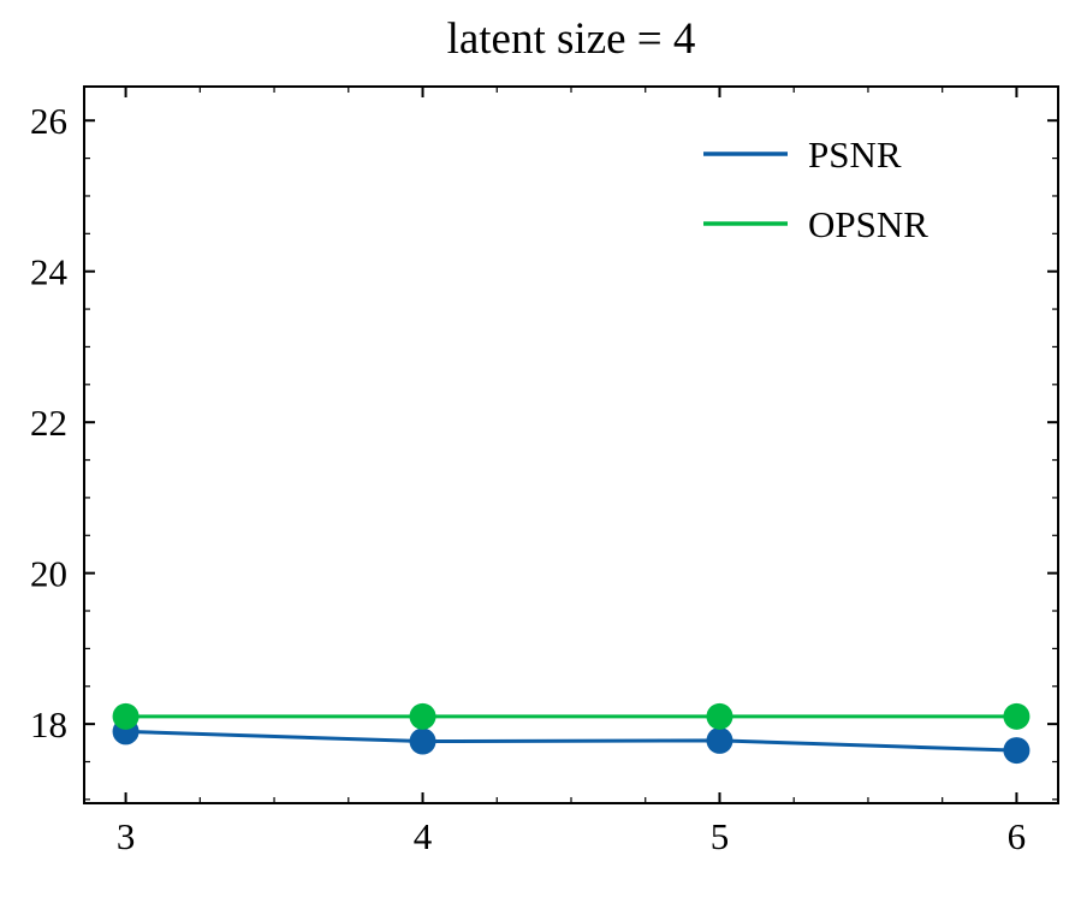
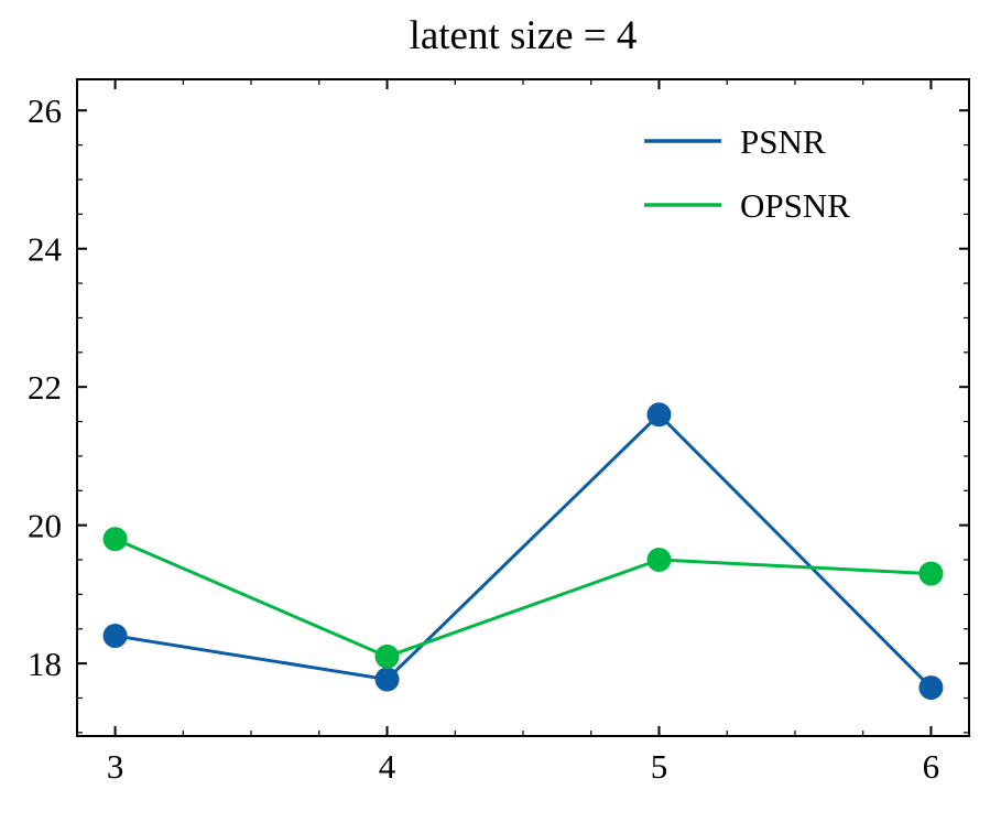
PSNR/3: 17.9 -> 18.4
OPSNR/3: 18.1 -> 19.8
PSNR/5: 17.8 -> 21.6
OPSNR/5: 18.1 -> 19.5
OPSNR/6: 18.1 -> 19.3
